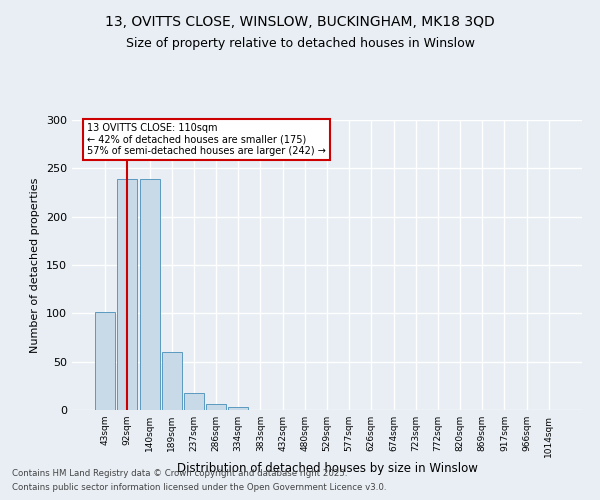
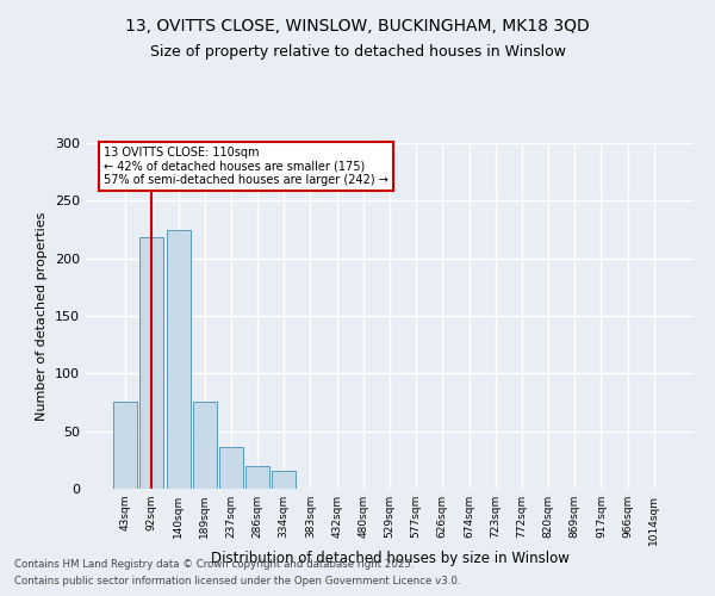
43sqm: 101 -> 76
92sqm: 239 -> 218
140sqm: 239 -> 224
189sqm: 60 -> 76
237sqm: 18 -> 36
286sqm: 6 -> 20
334sqm: 3 -> 16
